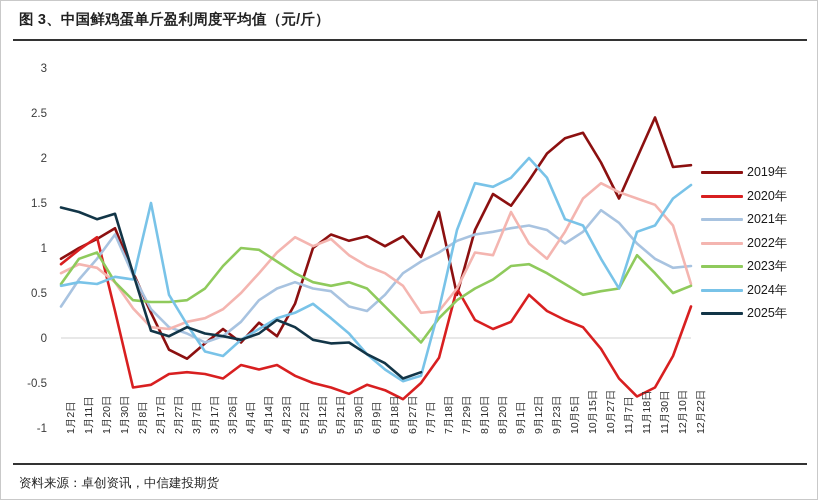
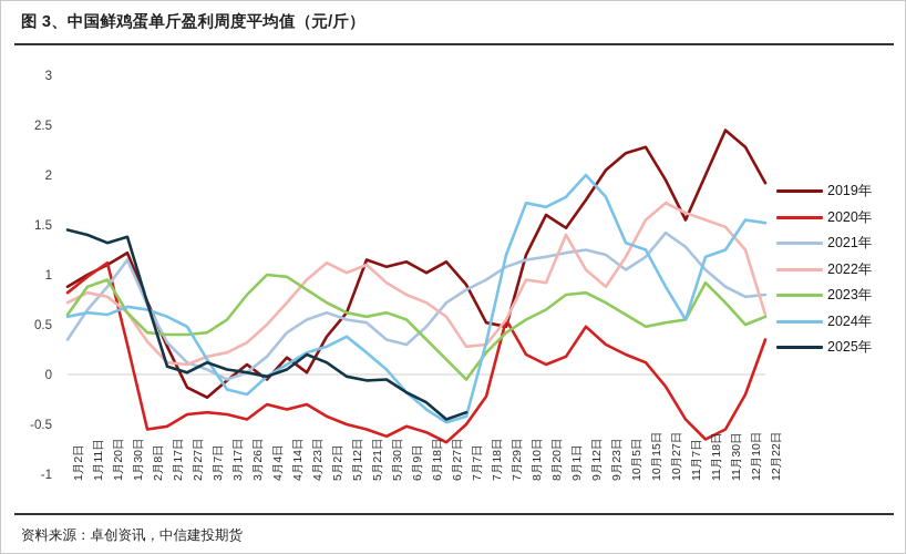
2024年/2月17日: 1.5 -> 0.6
2019年/5月12日: 1.0 -> 0.6
2019年/7月18日: 1.4 -> 0.5
2019年/12月10日: 1.9 -> 2.3
2024年/12月22日: 1.7 -> 1.5
